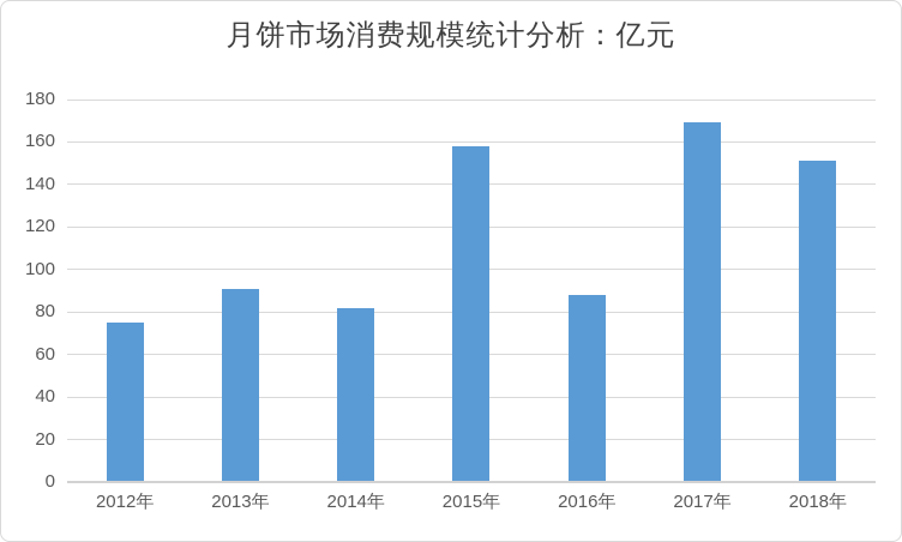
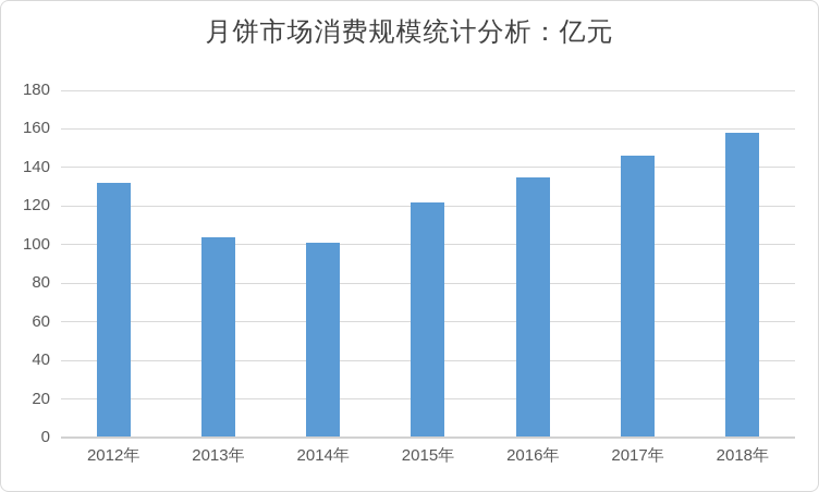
2012年: 75 -> 132
2013年: 91 -> 104
2014年: 82 -> 101
2015年: 158 -> 122
2016年: 88 -> 135
2017年: 169 -> 146
2018年: 151 -> 158
